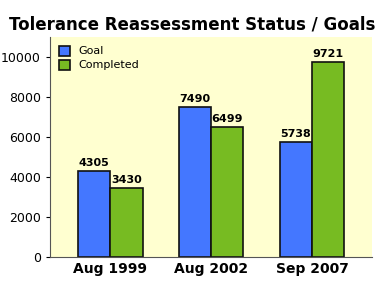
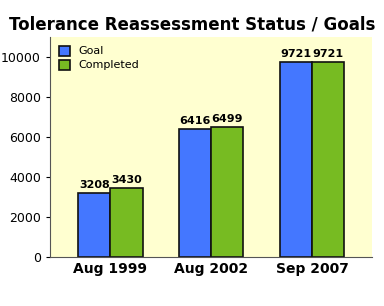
Goal/Aug 1999: 4305 -> 3208
Goal/Aug 2002: 7490 -> 6416
Goal/Sep 2007: 5738 -> 9721
